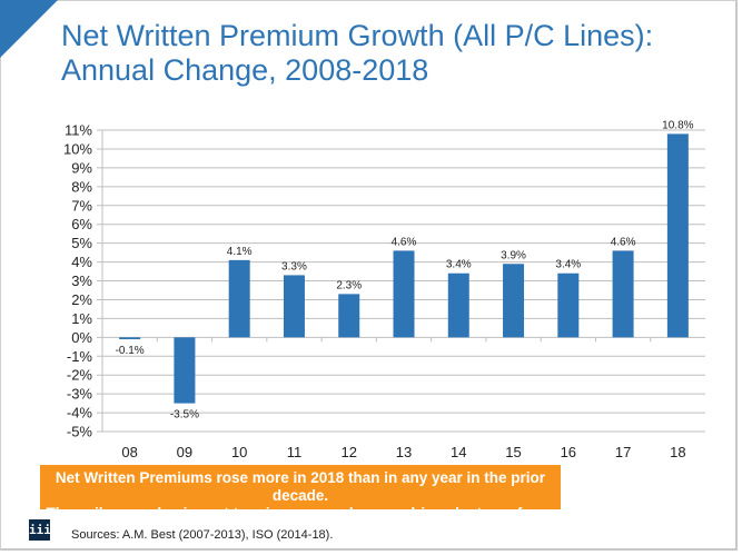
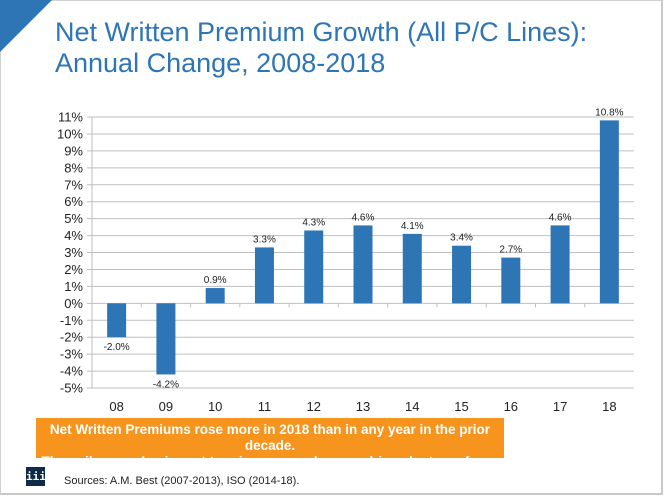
08: -0.1% -> -2.0%
09: -3.5% -> -4.2%
10: 4.1% -> 0.9%
12: 2.3% -> 4.3%
14: 3.4% -> 4.1%
15: 3.9% -> 3.4%
16: 3.4% -> 2.7%
